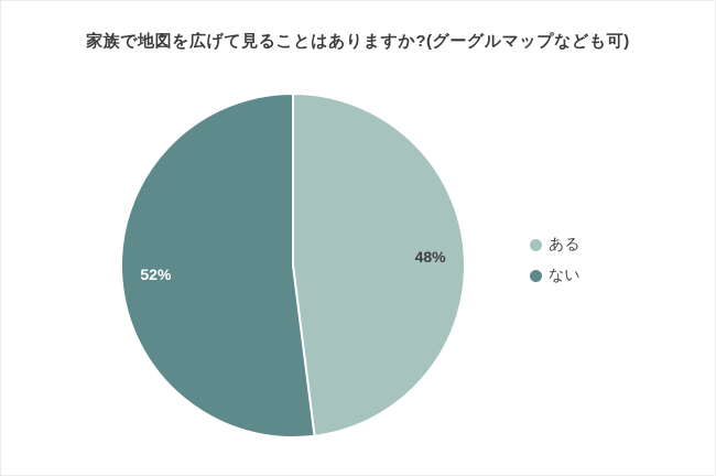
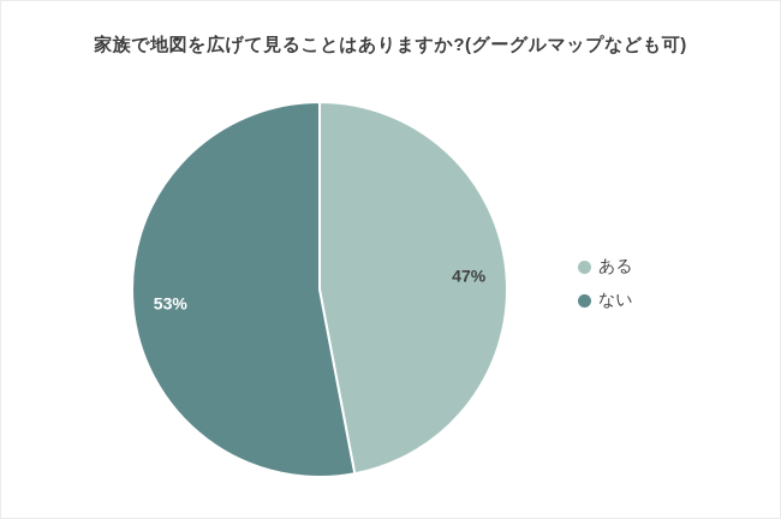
ある: 48% -> 47%
ない: 52% -> 53%
